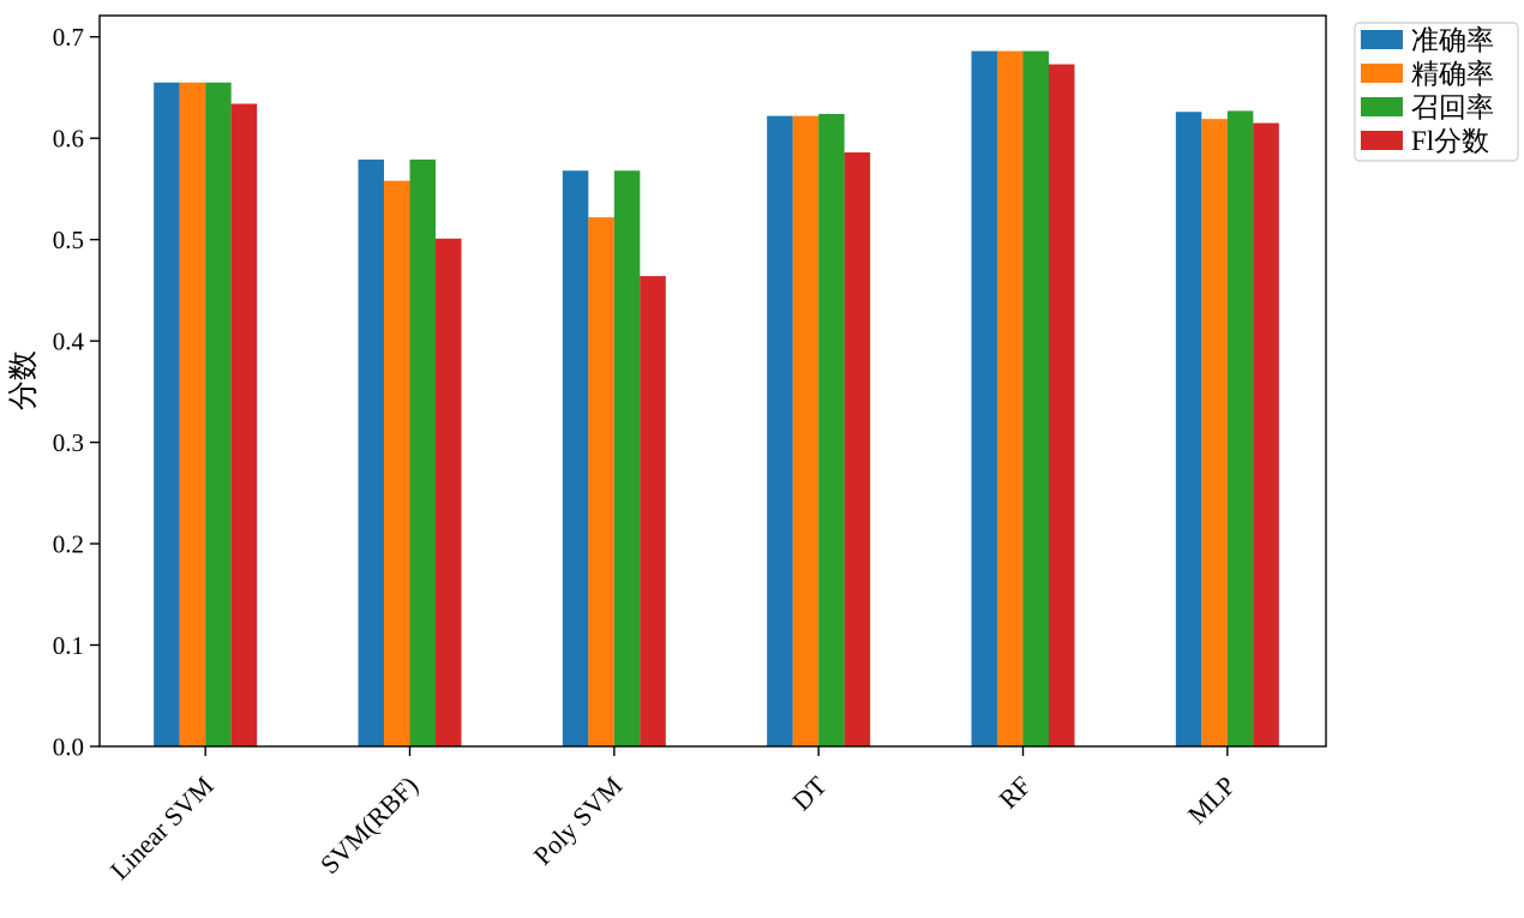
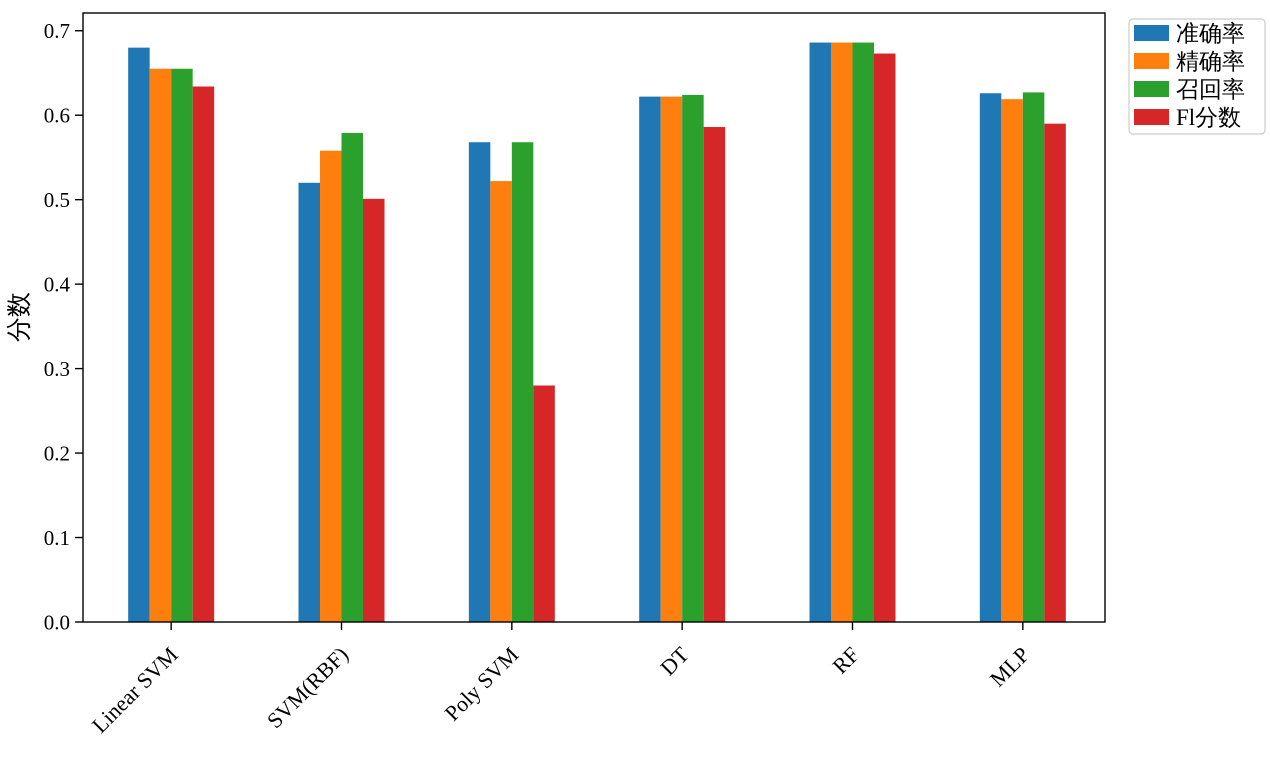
准确率/Linear SVM: 0.66 -> 0.68
准确率/SVM(RBF): 0.58 -> 0.52
Fl分数/Poly SVM: 0.46 -> 0.28
Fl分数/MLP: 0.61 -> 0.59
